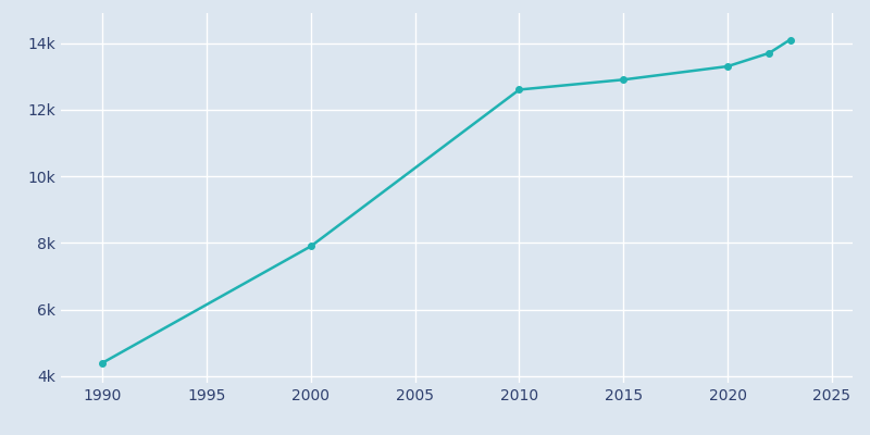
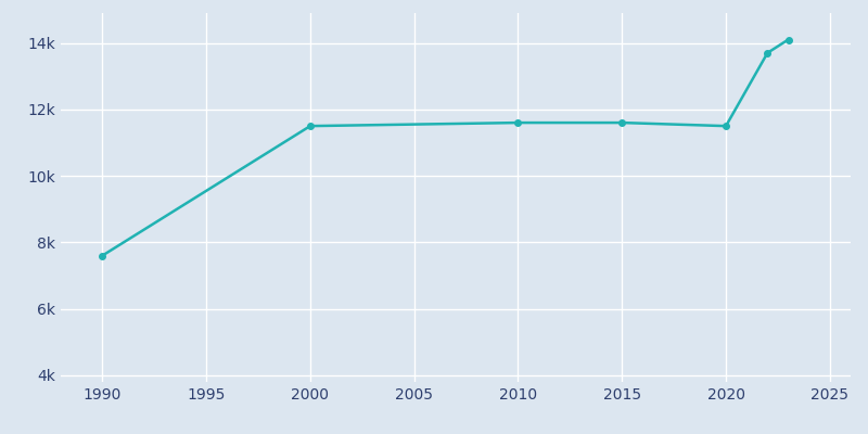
1990: 4.4k -> 7.6k
2000: 7.9k -> 11.5k
2010: 12.6k -> 11.6k
2015: 12.9k -> 11.6k
2020: 13.3k -> 11.5k
